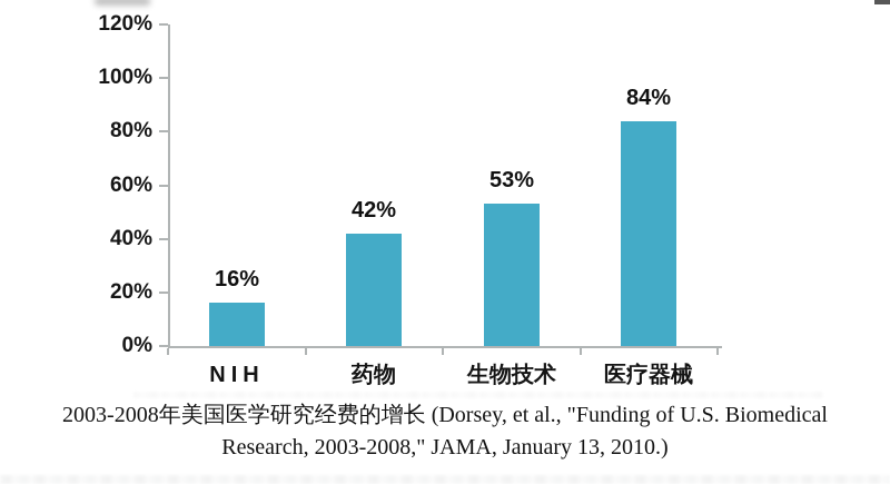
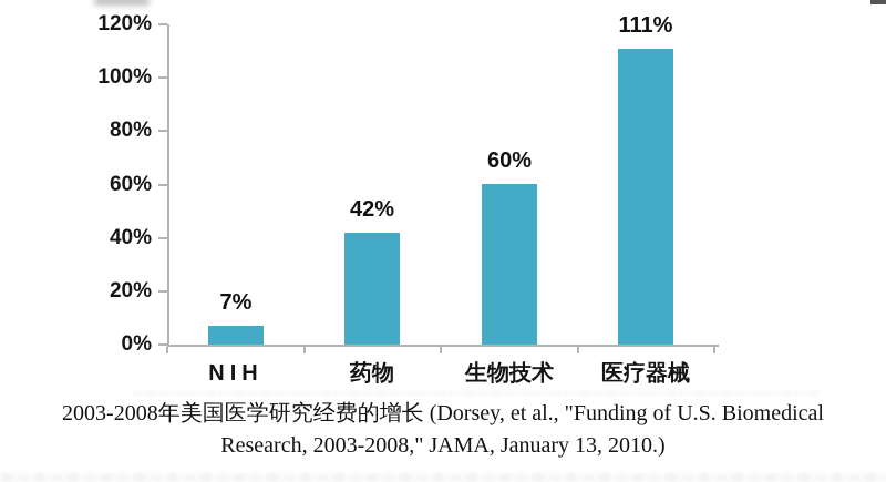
NIH: 16% -> 7%
生物技术: 53% -> 60%
医疗器械: 84% -> 111%
